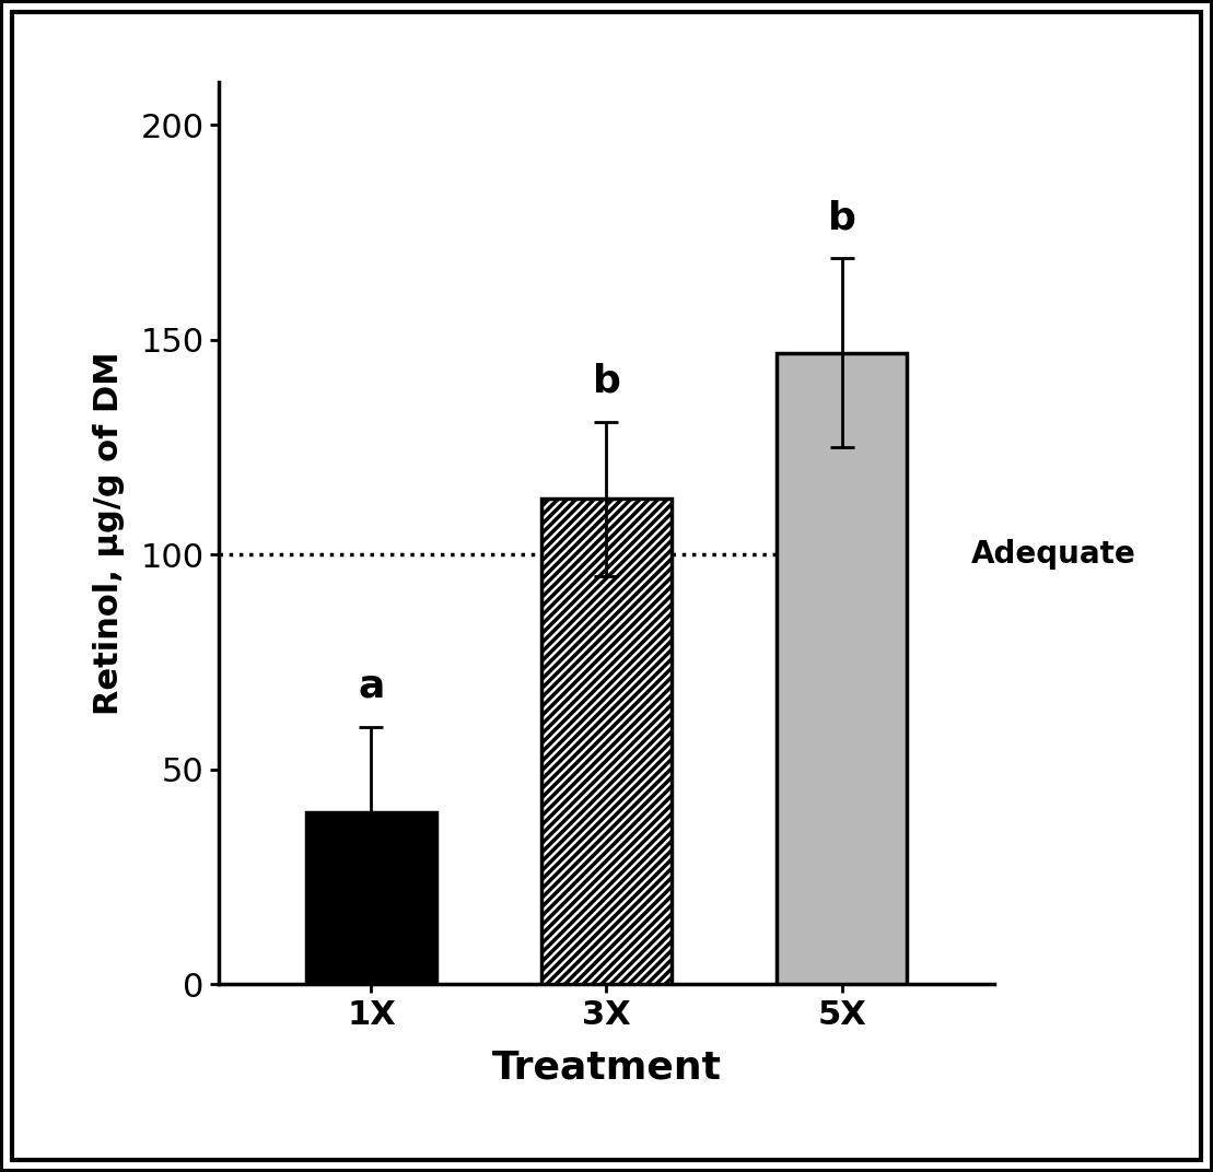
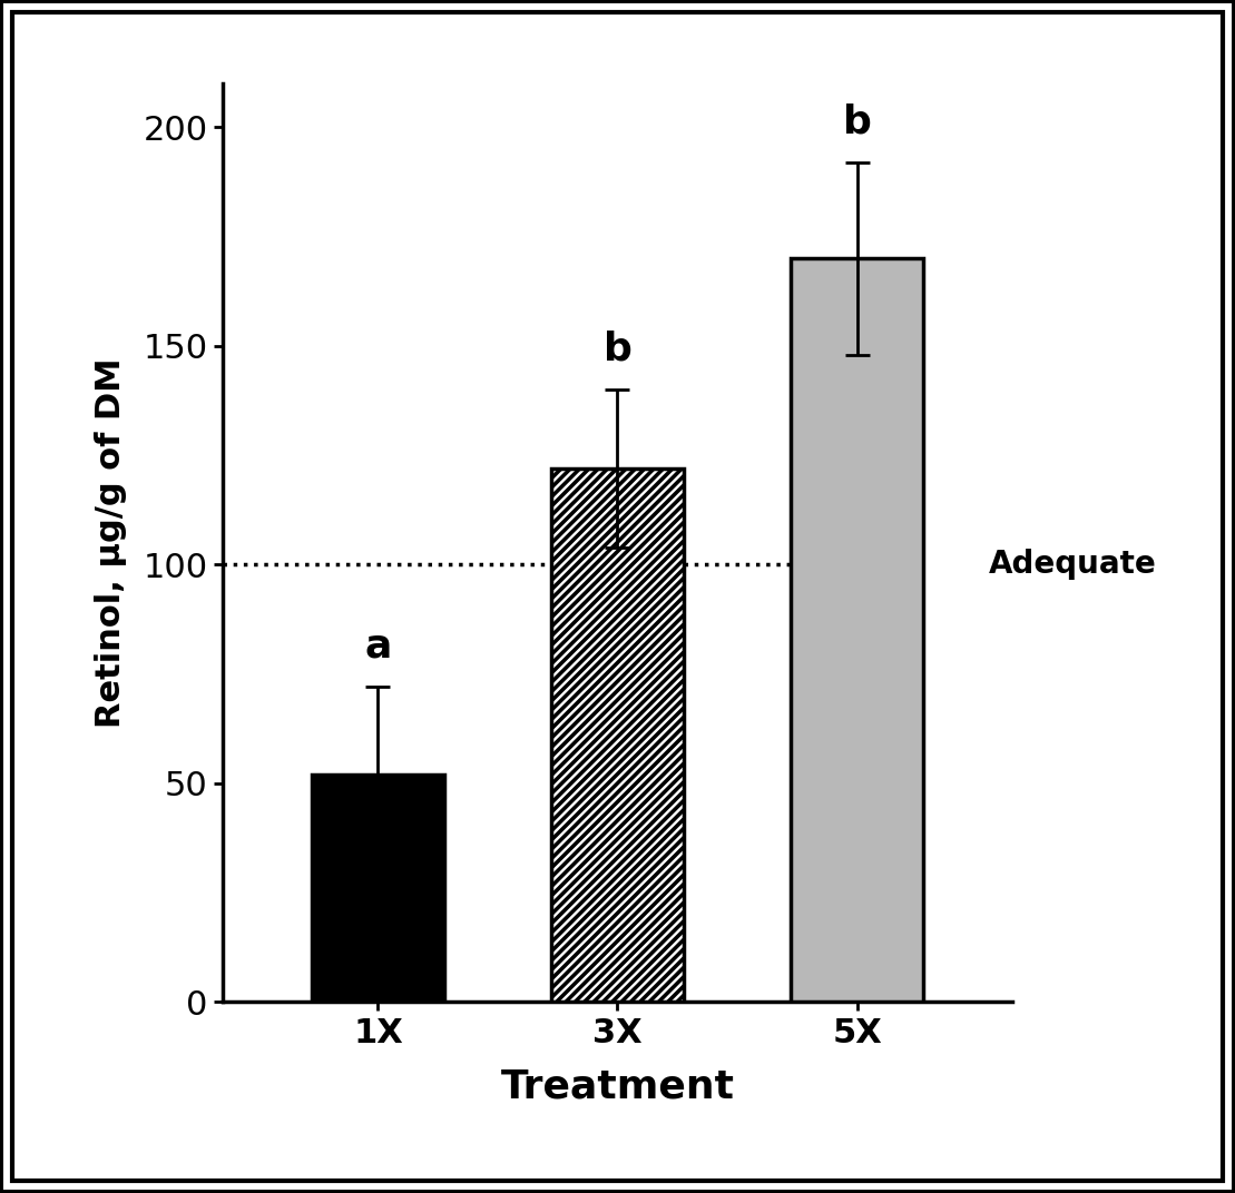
1X: 40 -> 52
3X: 113 -> 122
5X: 147 -> 170
